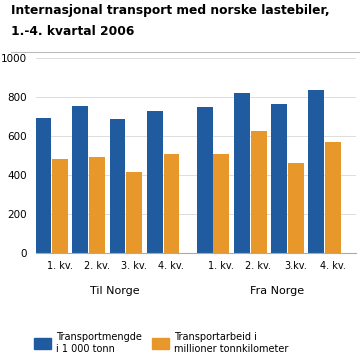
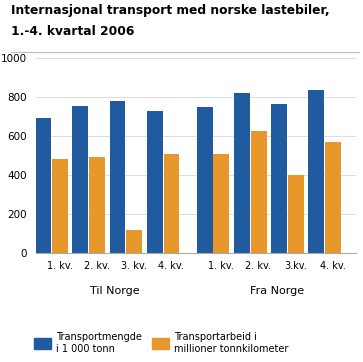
Transportmengde i 1 000 tonn/3. kv.: 680 -> 780
Transportarbeid i millioner tonnkilometer/3. kv.: 420 -> 120
Transportarbeid i millioner tonnkilometer/3.kv.: 460 -> 400
